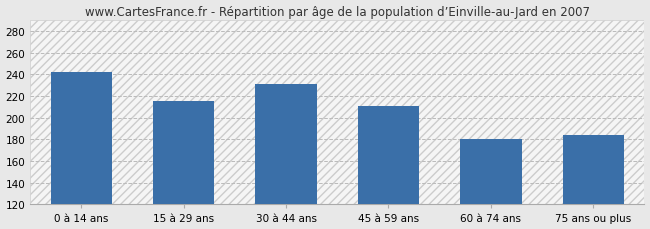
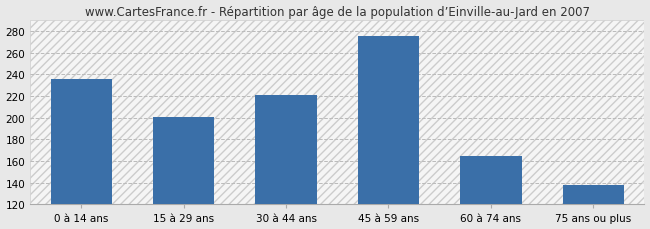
0 à 14 ans: 242 -> 236
15 à 29 ans: 215 -> 201
30 à 44 ans: 231 -> 221
45 à 59 ans: 211 -> 275
60 à 74 ans: 180 -> 165
75 ans ou plus: 184 -> 138
